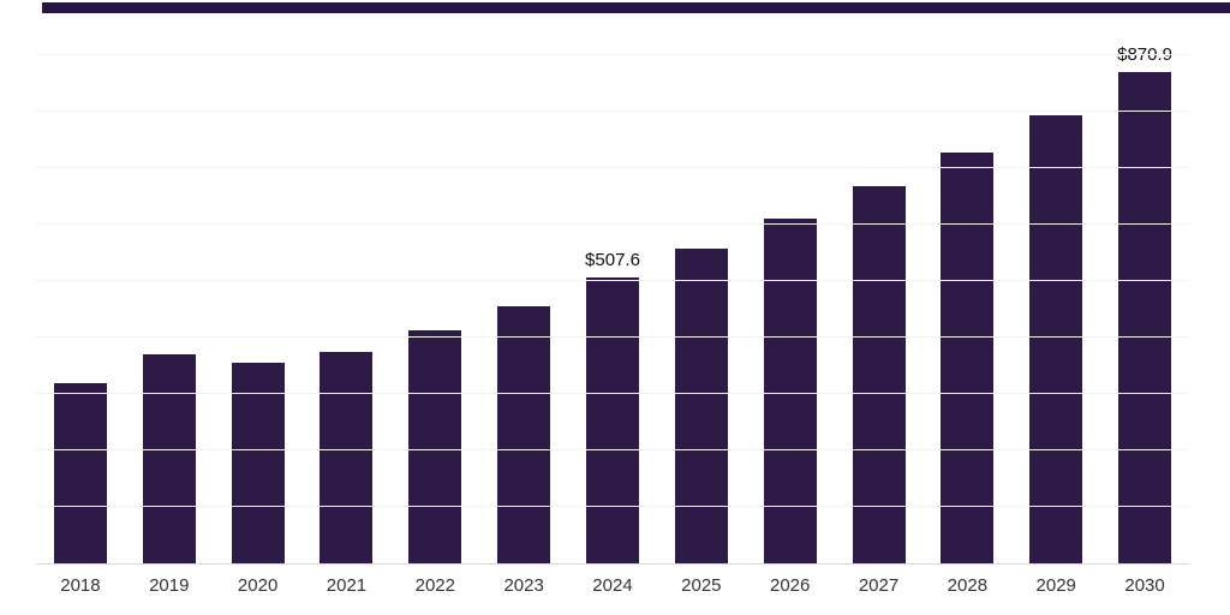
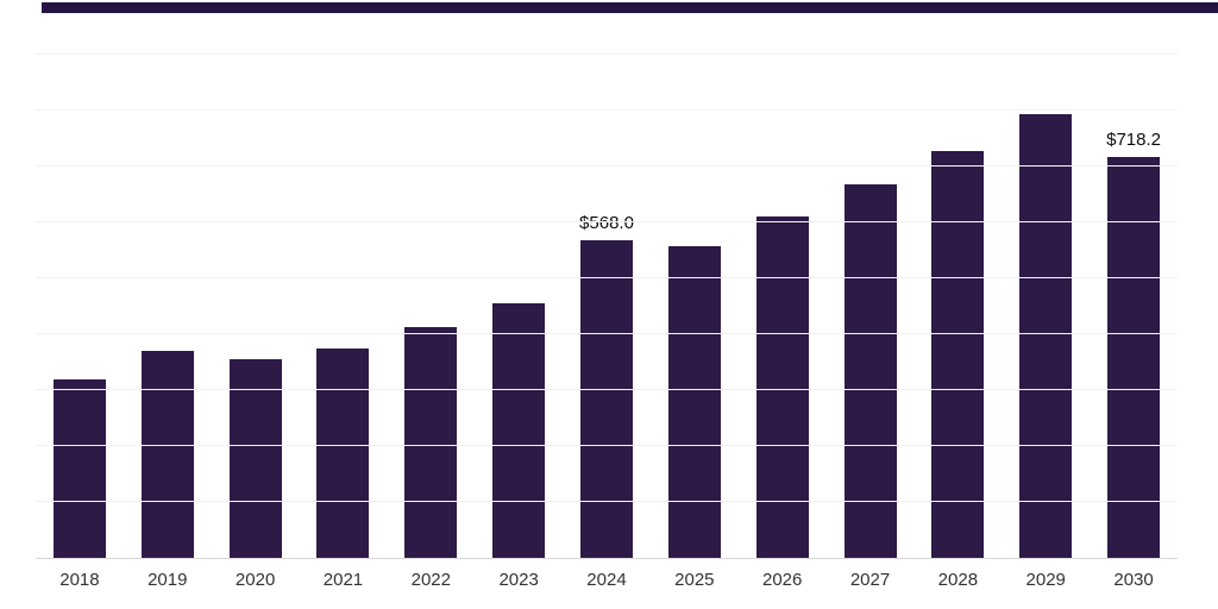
2024: $507.6 -> $568.0
2030: $870.9 -> $718.2
